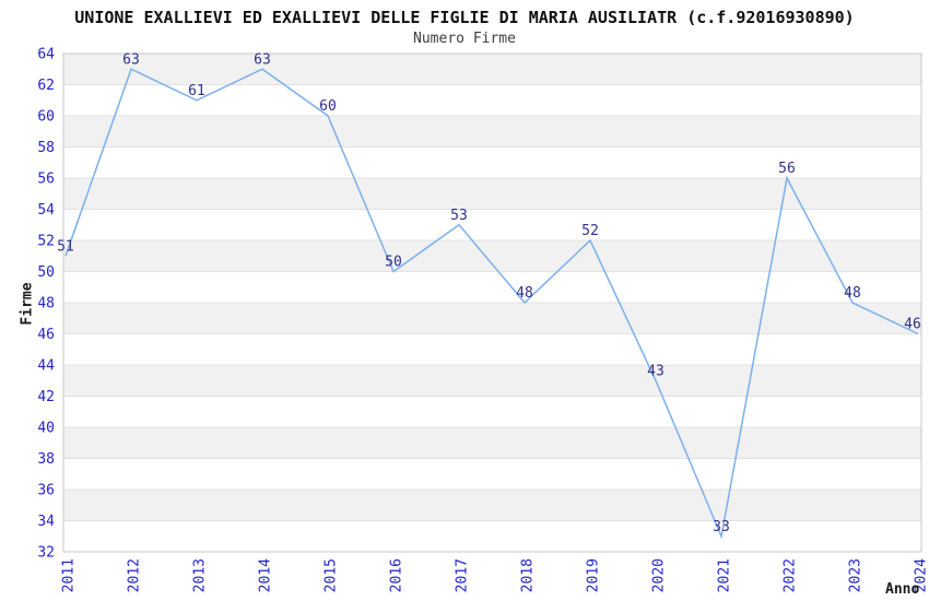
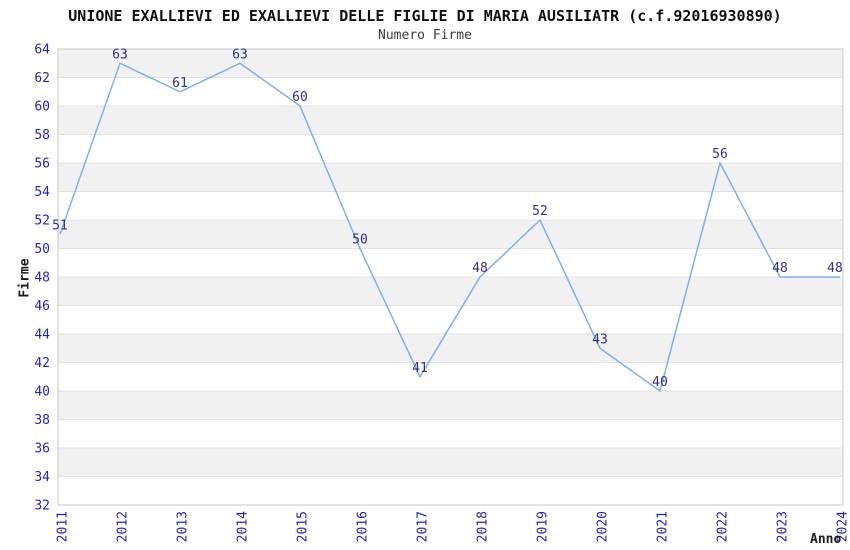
2017: 53 -> 41
2021: 33 -> 40
2024: 46 -> 48
